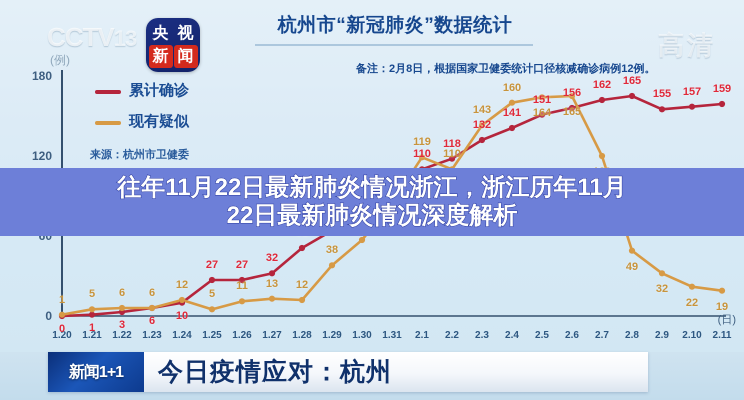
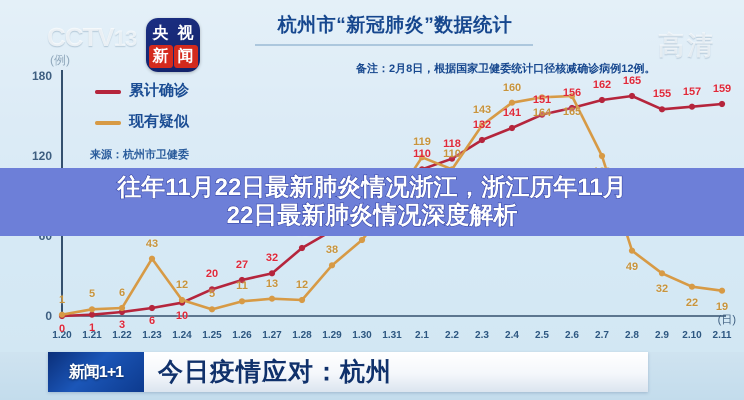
现有疑似/1.23: 6 -> 43
累计确诊/1.25: 27 -> 20
